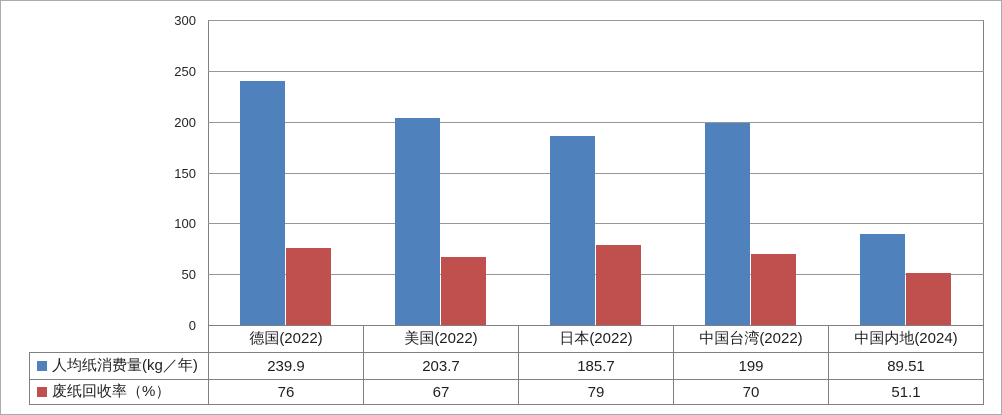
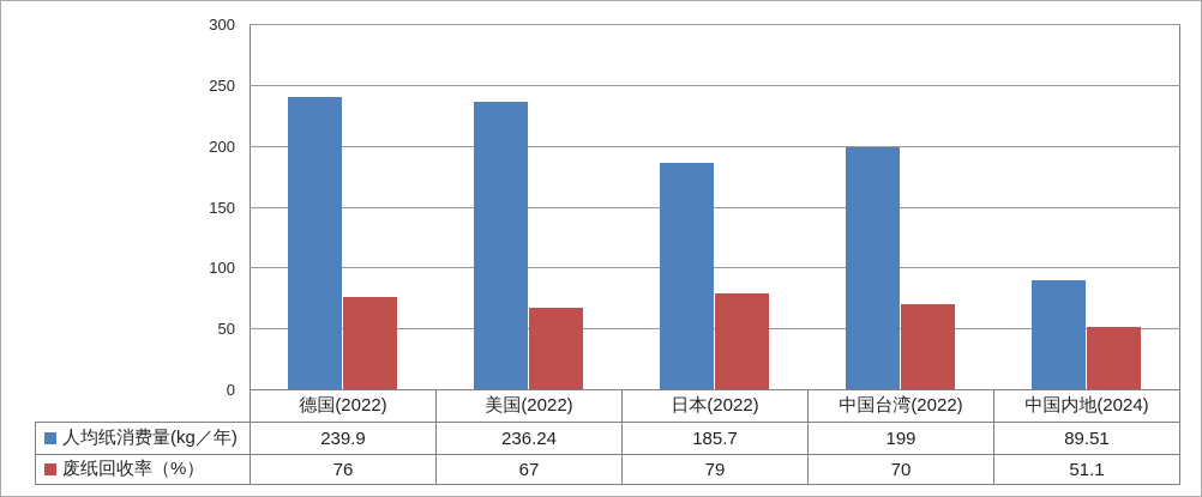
人均纸消费量(kg／年)/美国(2022): 203.7 -> 236.24
